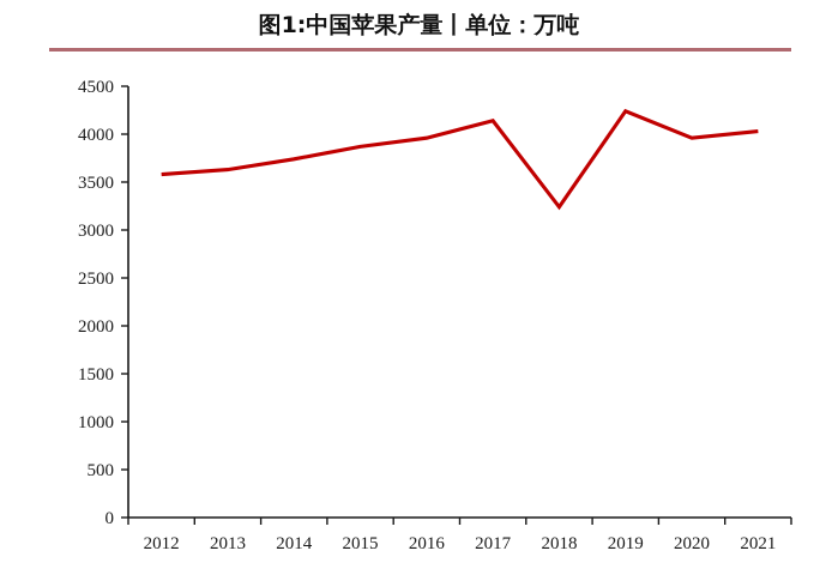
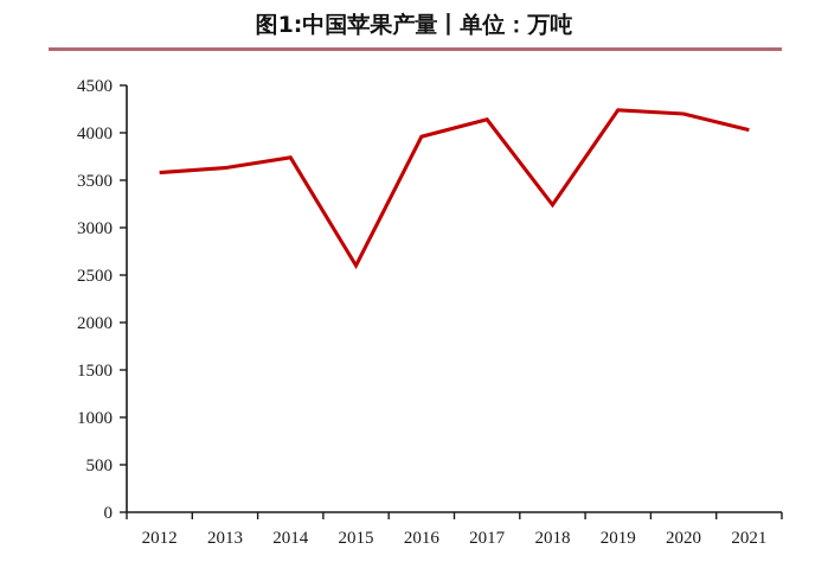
2015: 3900 -> 2600
2020: 4000 -> 4200
